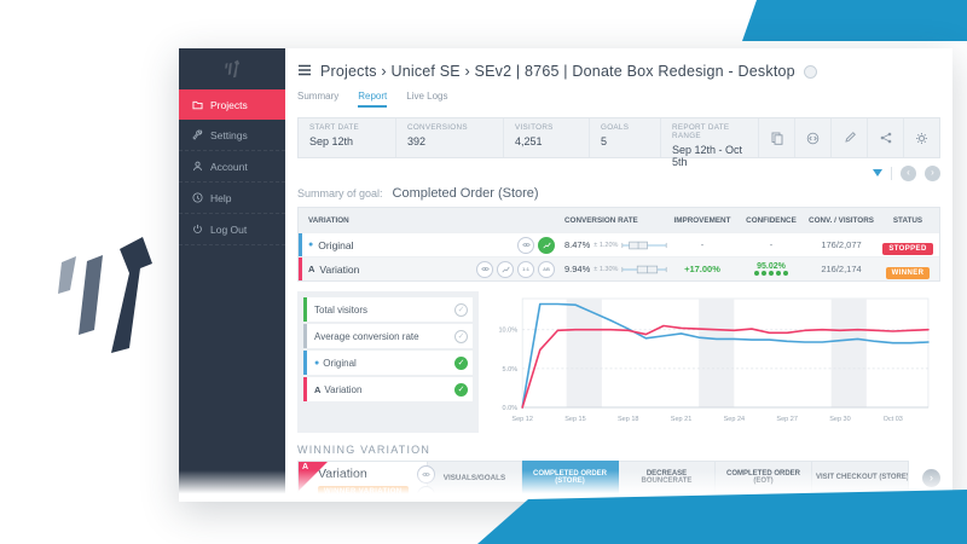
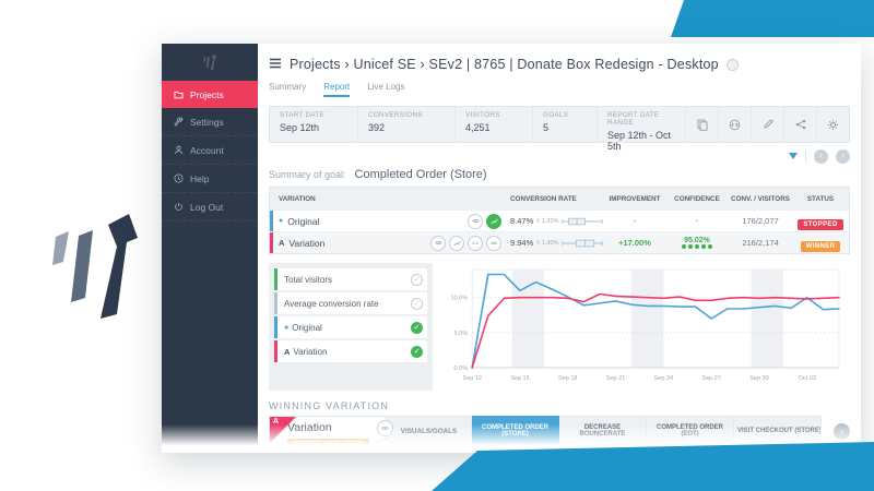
Original/Sep 15: 13% -> 11%
Original/Sep 27: 8% -> 7%
Original/Oct 03: 8% -> 10%
